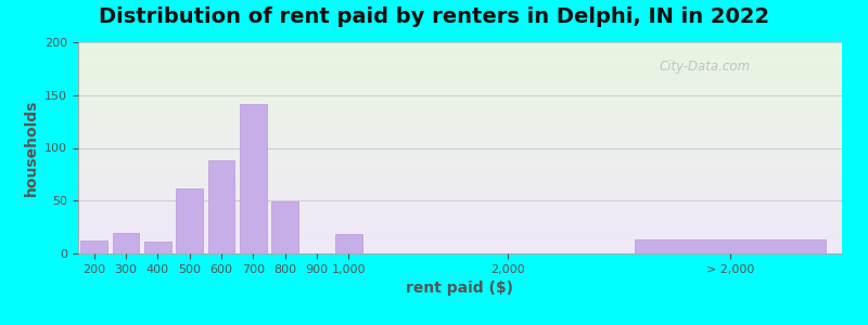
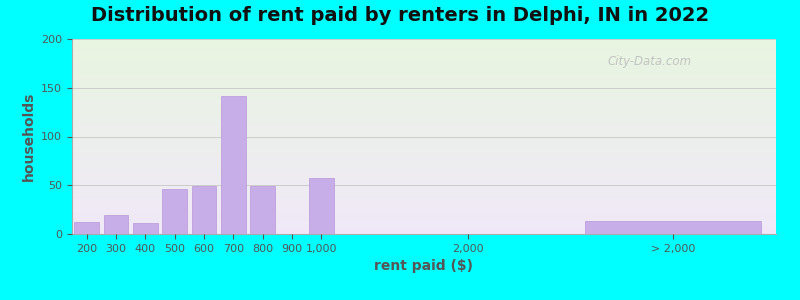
500: 62 -> 46
600: 88 -> 49
1,000: 18 -> 57
